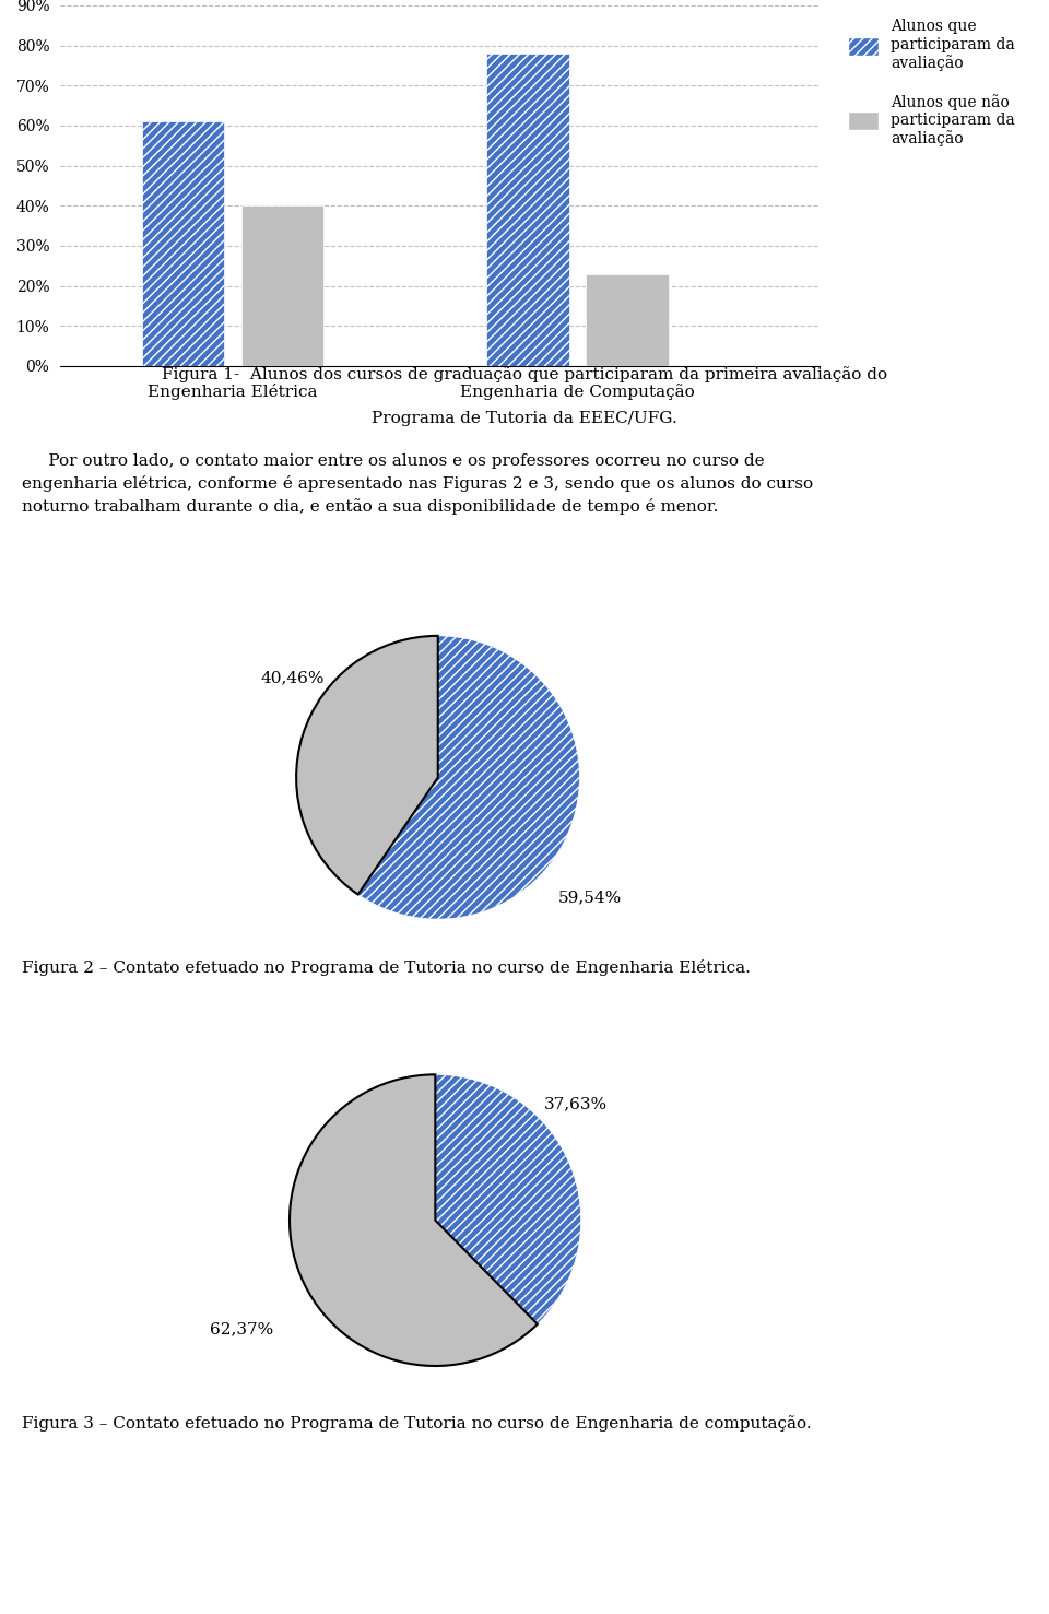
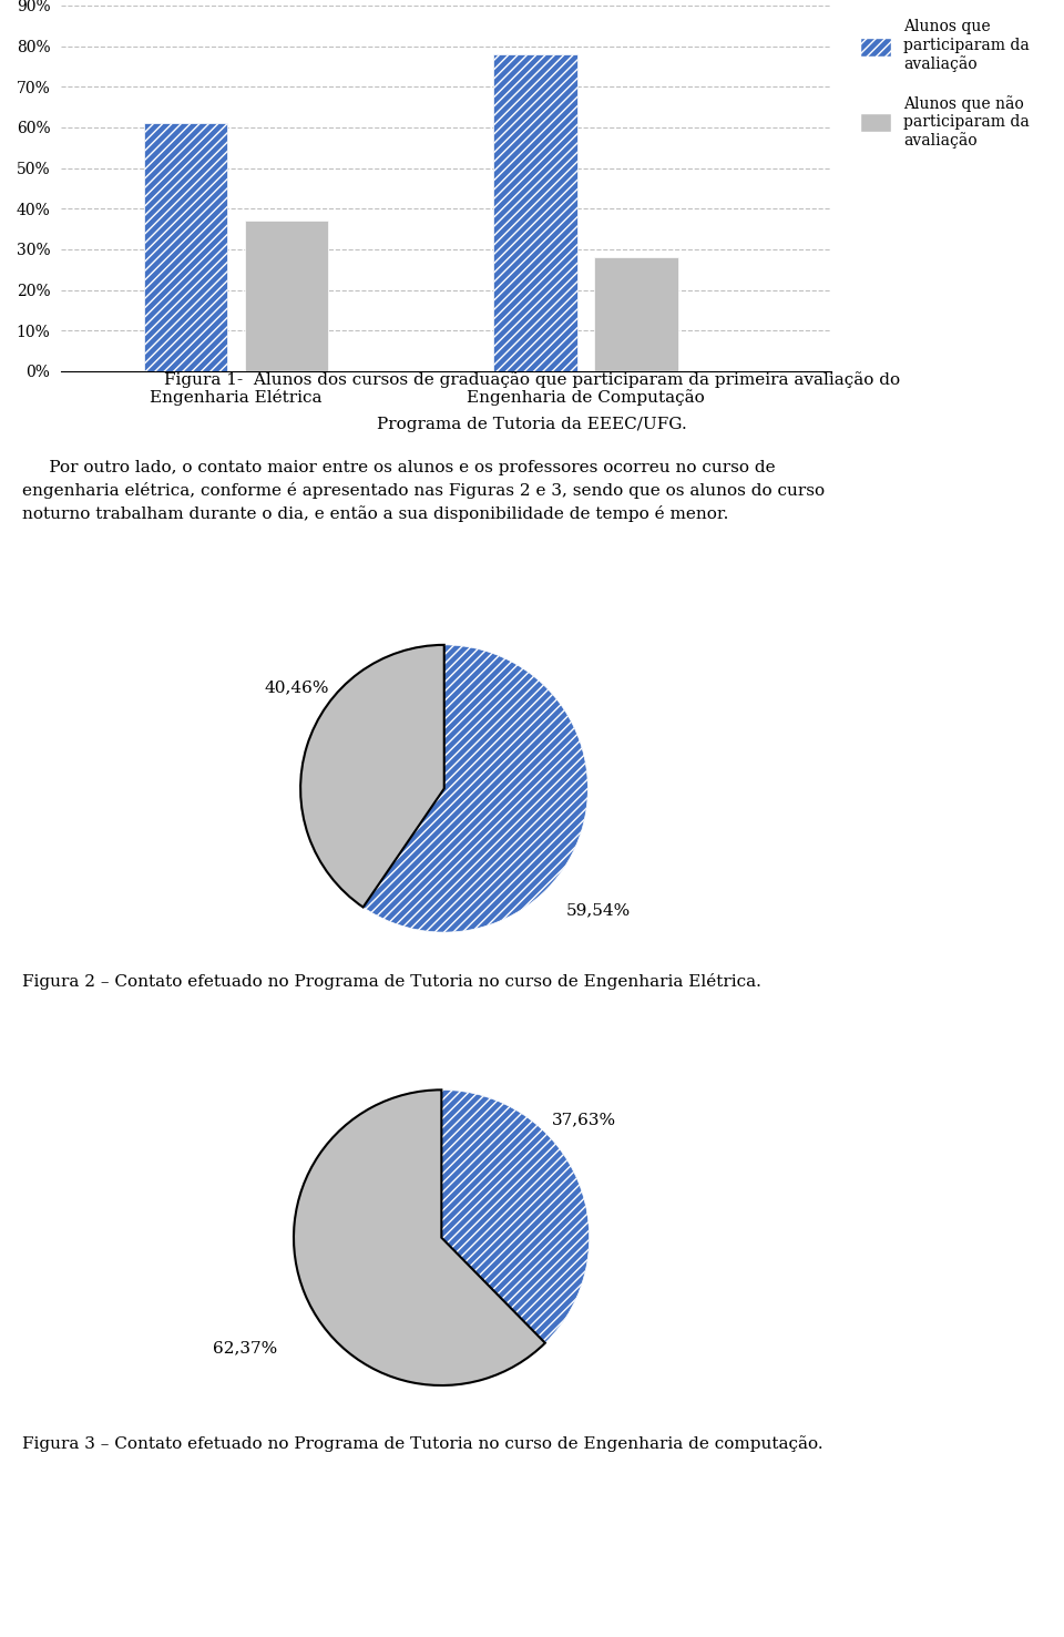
Alunos que não participaram da avaliação/Engenharia Elétrica: 40% -> 37%
Alunos que não participaram da avaliação/Engenharia de Computação: 23% -> 28%
